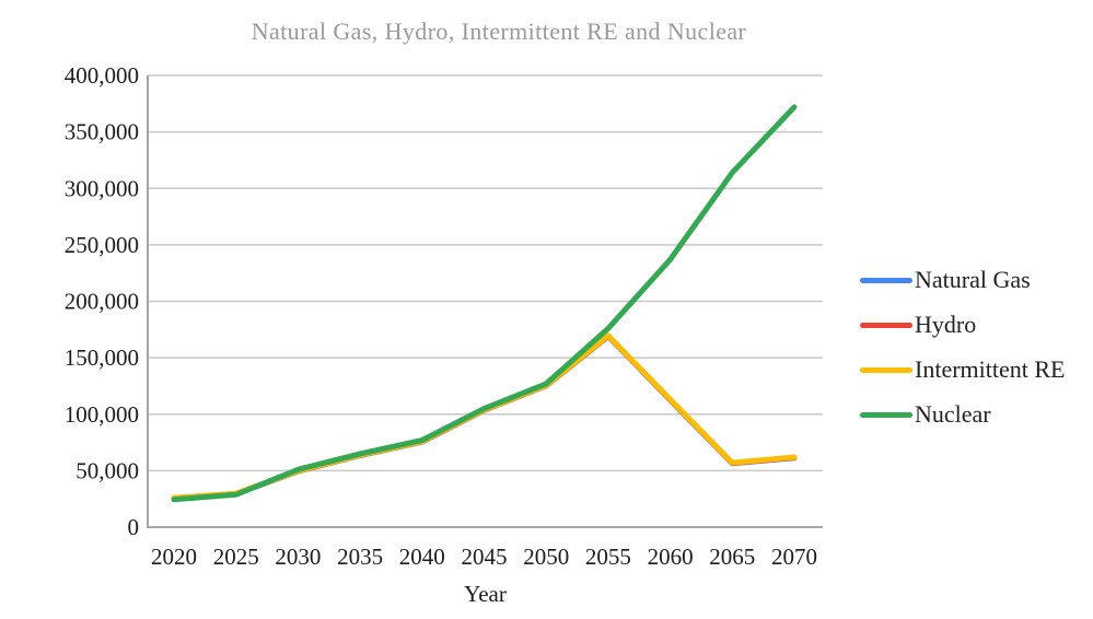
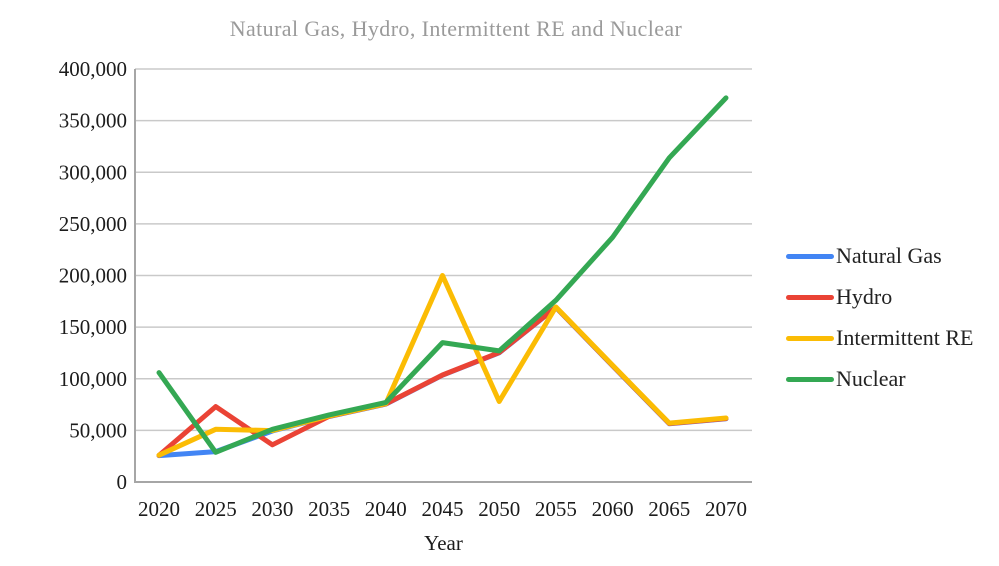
Nuclear/2020: 24000 -> 106000
Hydro/2025: 30000 -> 73000
Intermittent RE/2025: 30000 -> 51000
Hydro/2030: 50000 -> 36000
Intermittent RE/2045: 104000 -> 200000
Nuclear/2045: 105000 -> 135000
Intermittent RE/2050: 126000 -> 78000
